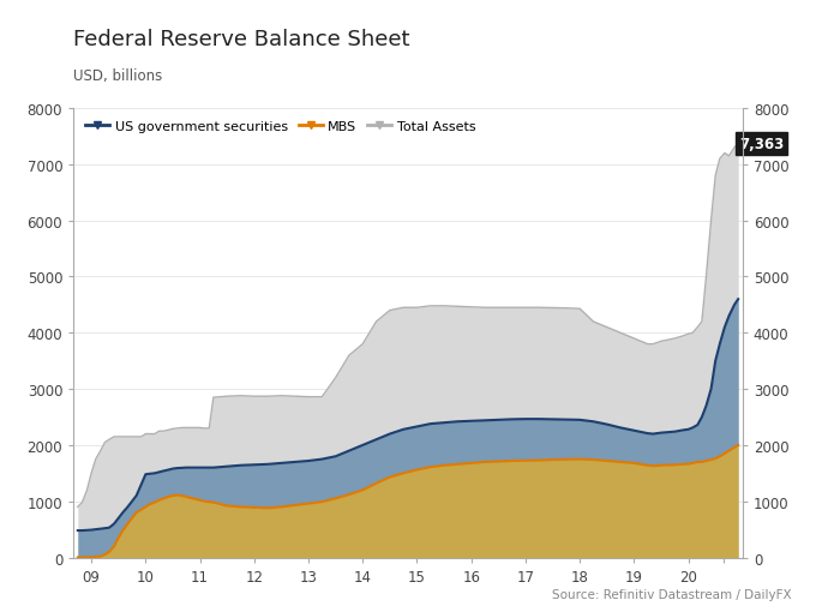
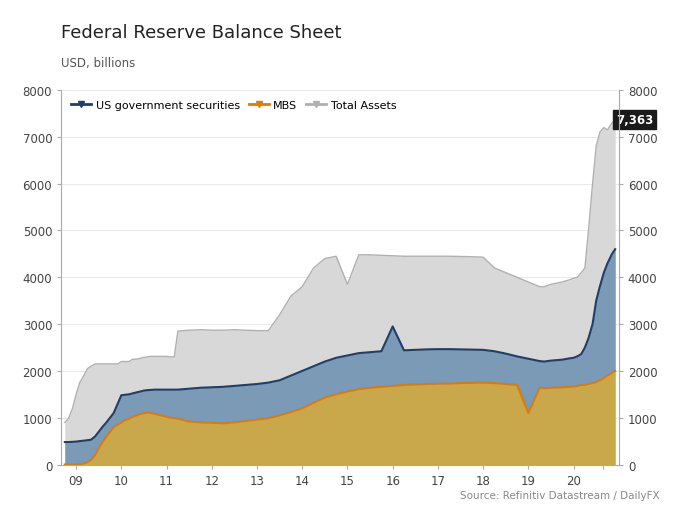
Total Assets/15: 4450 -> 3850
US government securities/16: 2430 -> 2950
MBS/19: 1680 -> 1100
